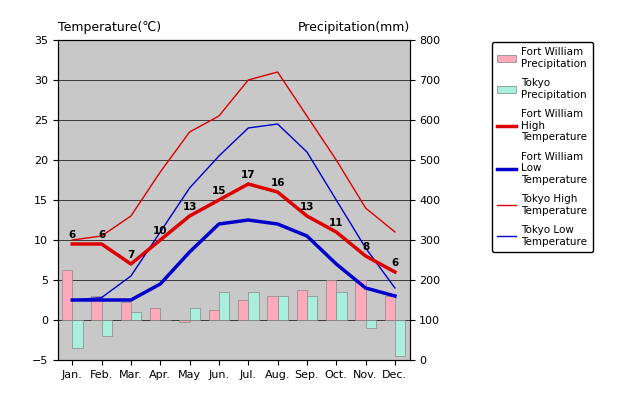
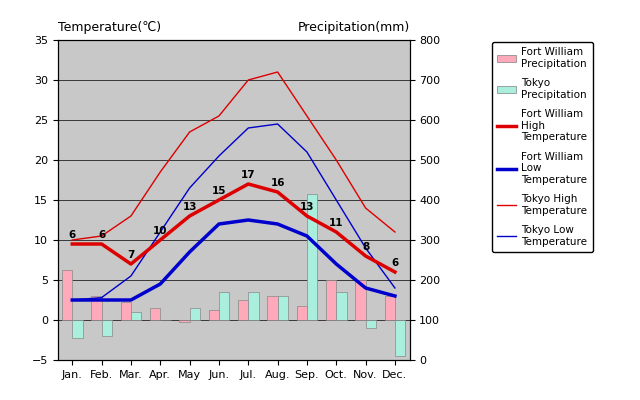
Tokyo Precipitation/Jan.: -3.5 -> -2.2
Fort William Precipitation/Sep.: 3.8 -> 1.8
Tokyo Precipitation/Sep.: 3.0 -> 15.8
